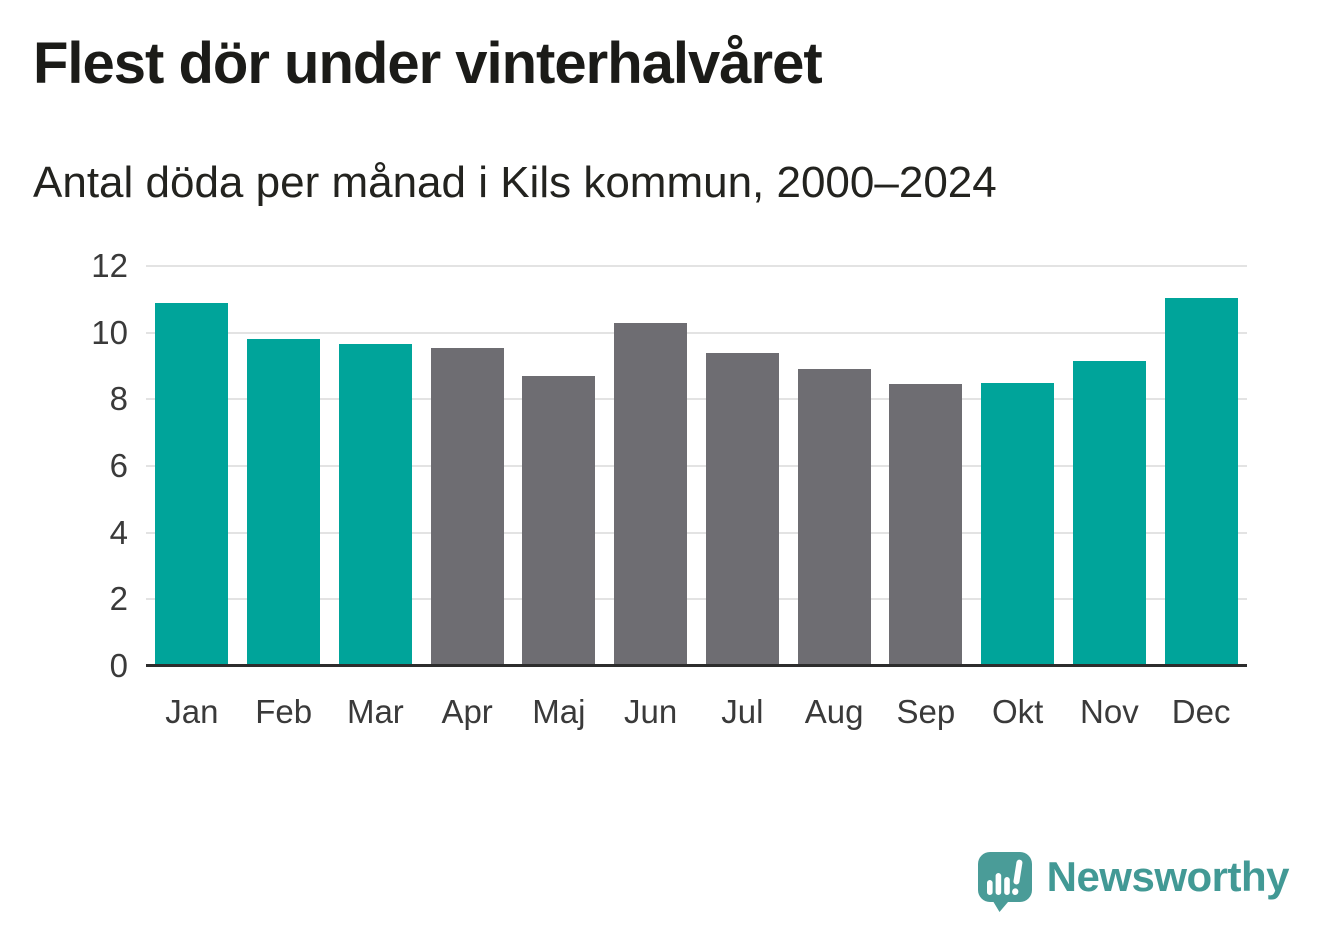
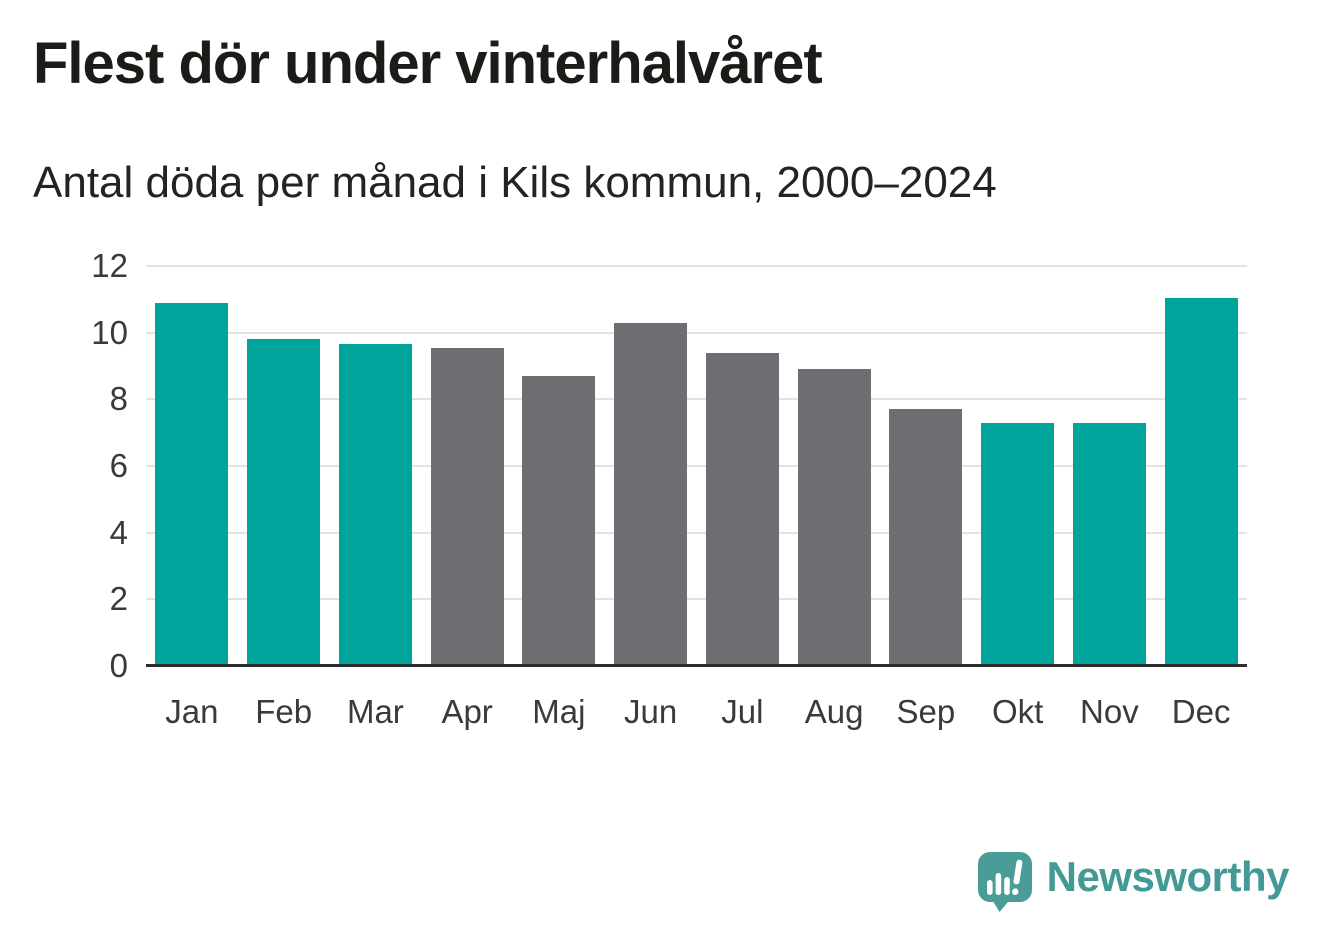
Sep: 8.4 -> 7.7
Okt: 8.5 -> 7.3
Nov: 9.2 -> 7.3
